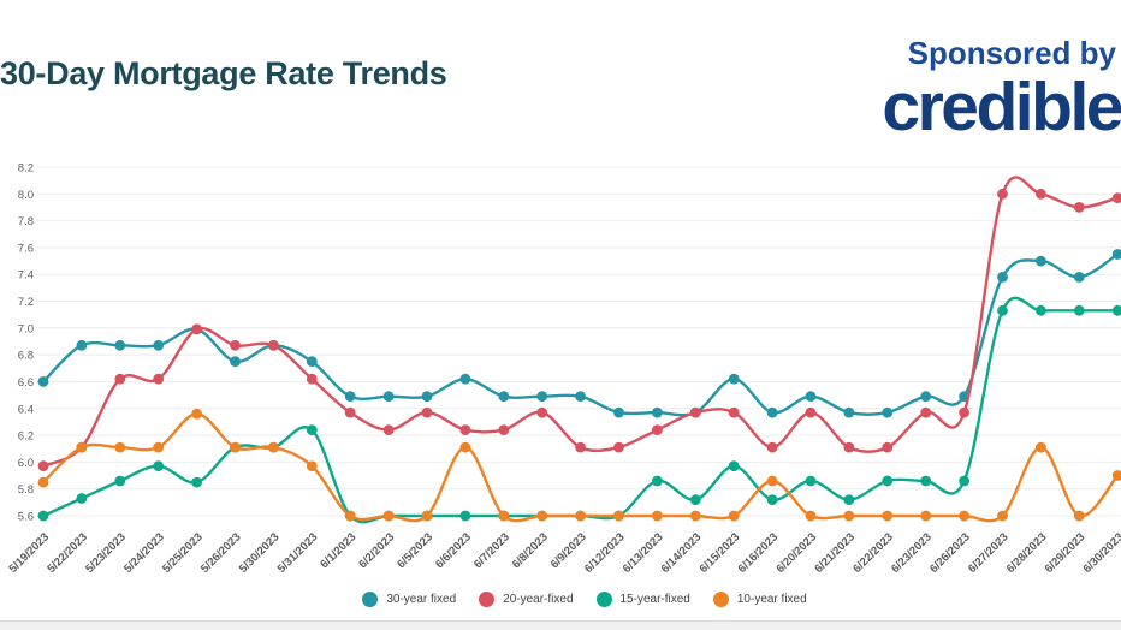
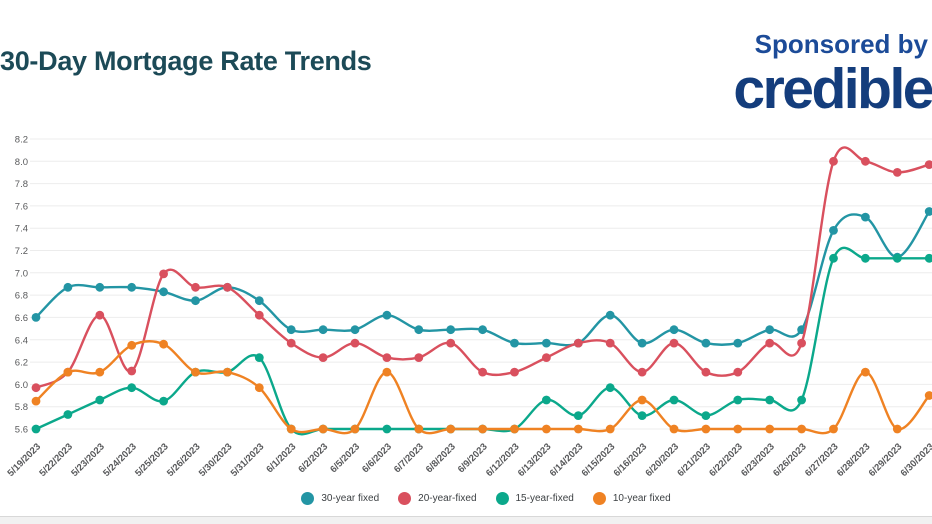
20-year-fixed/5/24/2023: 6.62 -> 6.12
10-year fixed/5/24/2023: 6.11 -> 6.35
30-year fixed/5/25/2023: 6.99 -> 6.83
30-year fixed/6/29/2023: 7.38 -> 7.14
